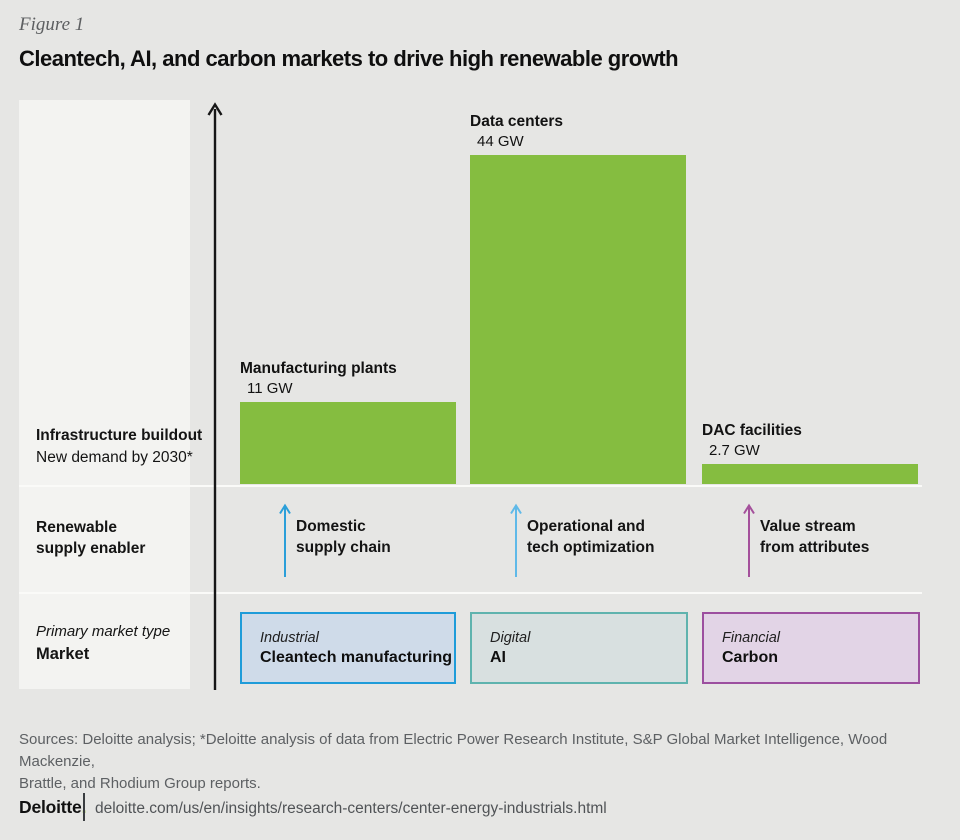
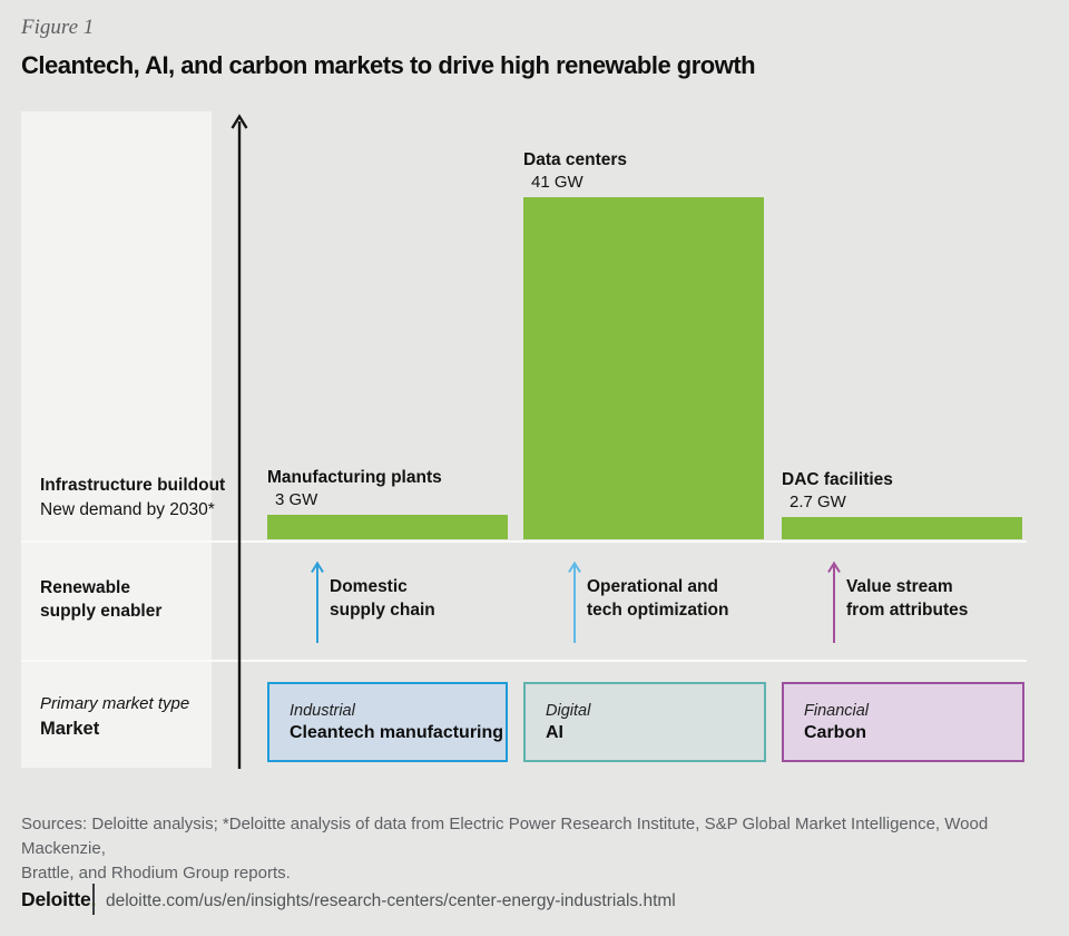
Manufacturing plants: 11 -> 3
Data centers: 44 -> 41
